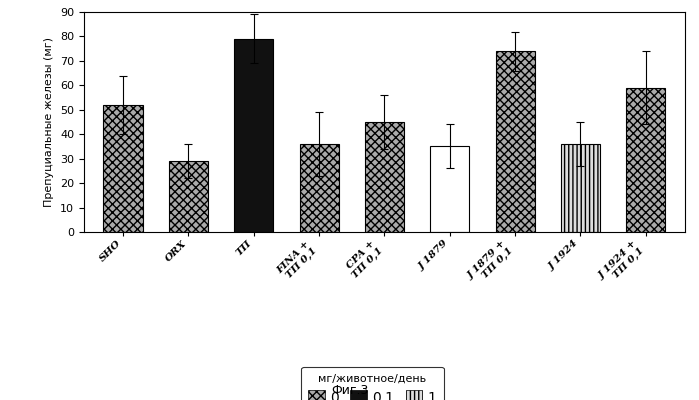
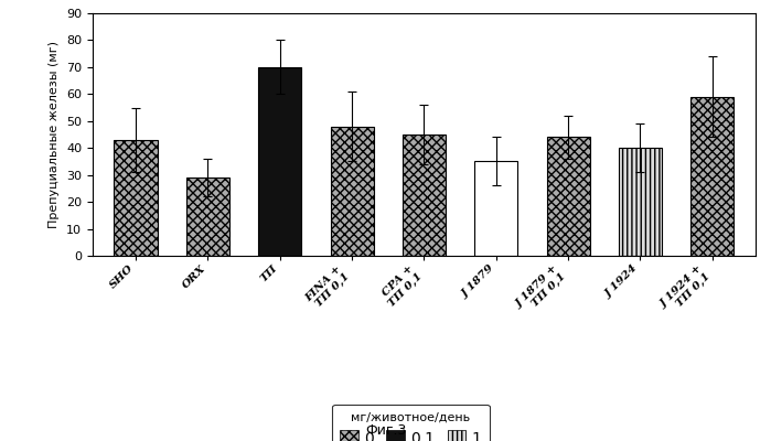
SHO: 52 -> 43
ТП: 79 -> 70
FINA + ТП 0,1: 36 -> 48
J 1879 + ТП 0,1: 74 -> 44
J 1924: 36 -> 40
